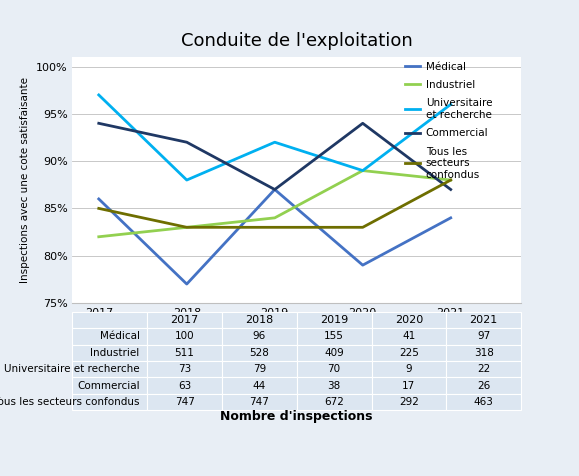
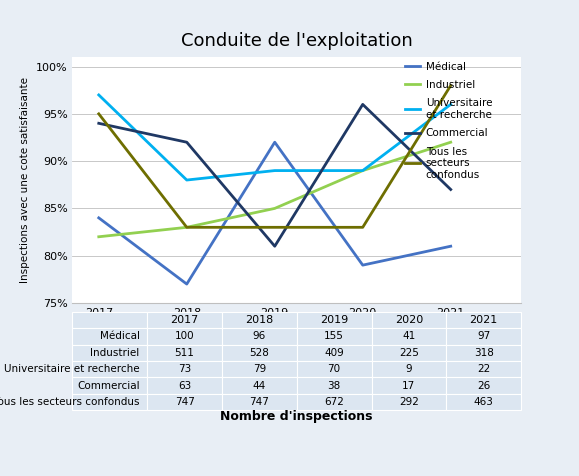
Médical/2017: 86% -> 84%
Tous les secteurs confondus/2017: 85% -> 95%
Médical/2019: 87% -> 92%
Industriel/2019: 84% -> 85%
Universitaire et recherche/2019: 92% -> 89%
Commercial/2019: 87% -> 81%
Commercial/2020: 94% -> 96%
Médical/2021: 84% -> 81%
Industriel/2021: 88% -> 92%
Tous les secteurs confondus/2021: 88% -> 98%
